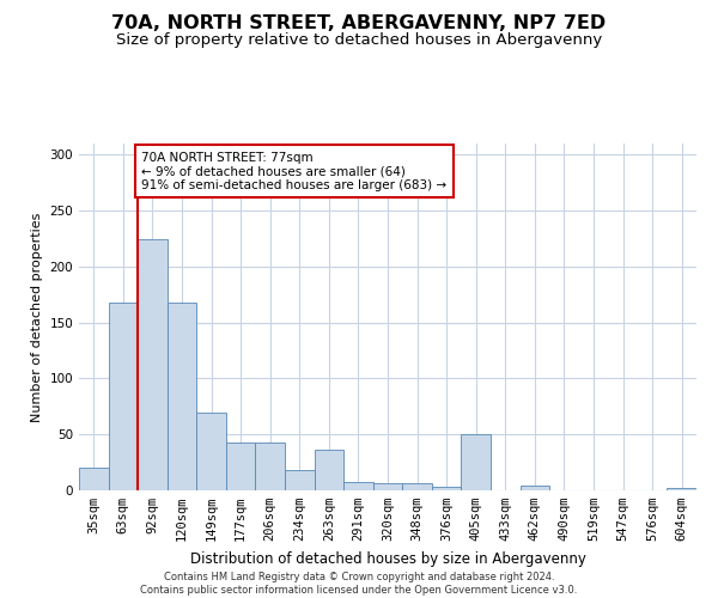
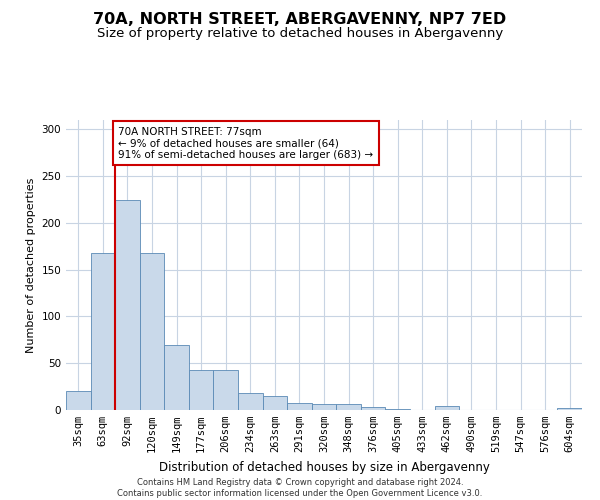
263sqm: 36 -> 15
405sqm: 50 -> 1
